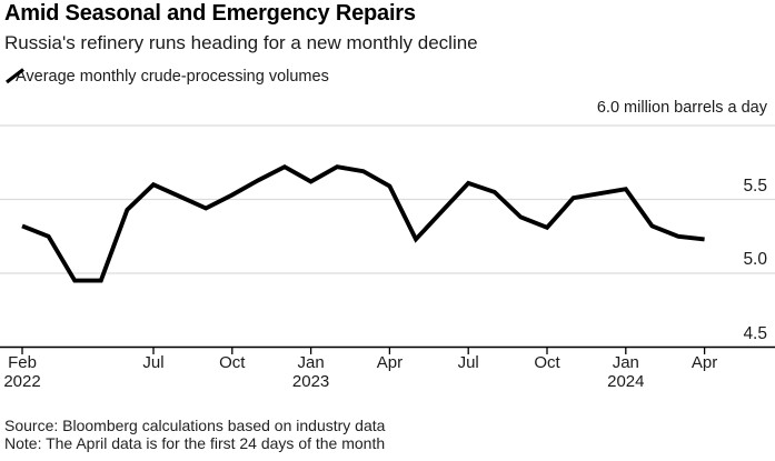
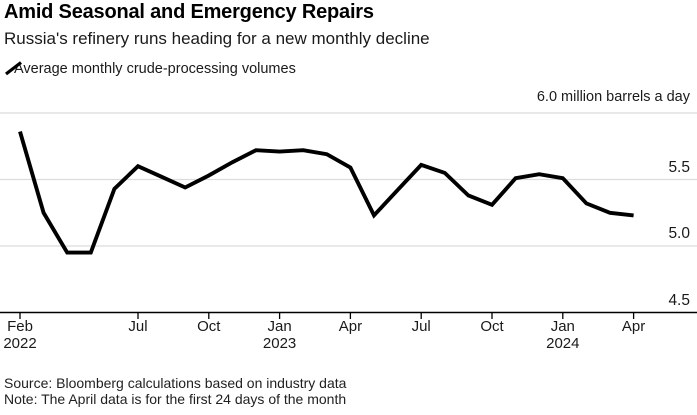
Feb 2022: 5.32 -> 5.86
Jan 2023: 5.62 -> 5.71
Jan 2024: 5.57 -> 5.51
